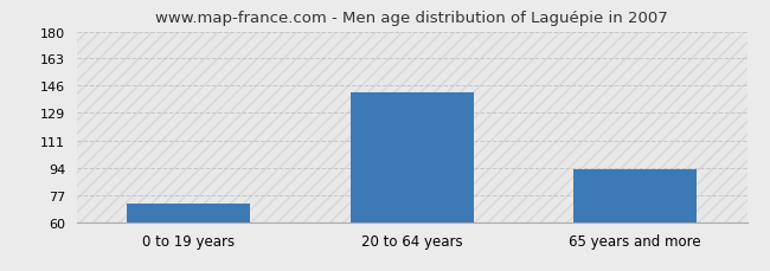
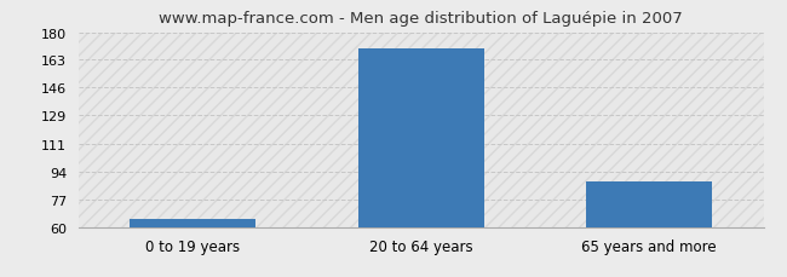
0 to 19 years: 72 -> 65
20 to 64 years: 142 -> 170
65 years and more: 93 -> 88
